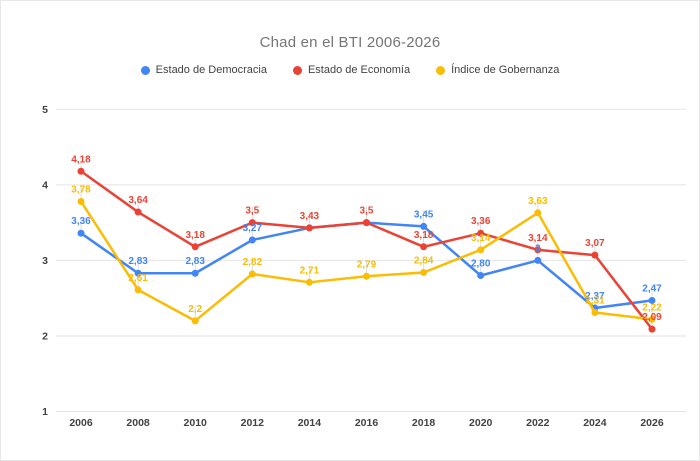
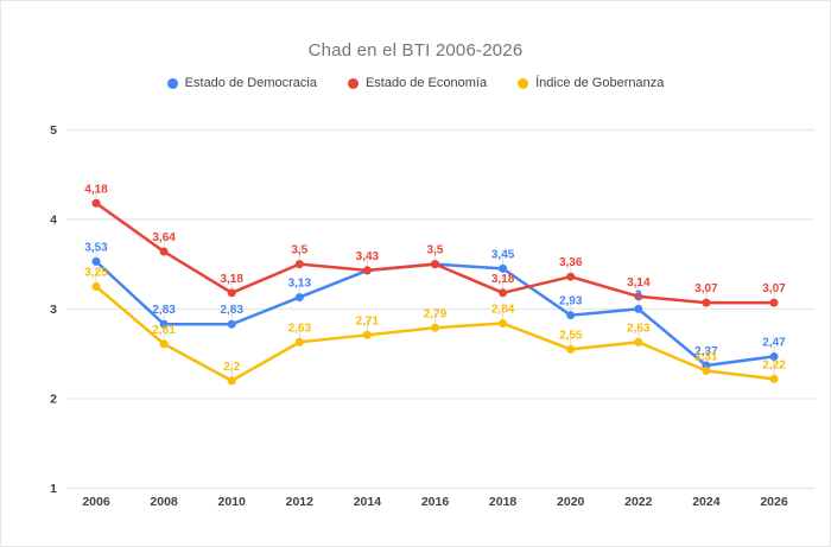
Estado de Democracia/2006: 3,36 -> 3,53
Índice de Gobernanza/2006: 3,78 -> 3,25
Estado de Democracia/2012: 3,27 -> 3,13
Índice de Gobernanza/2012: 2,82 -> 2,63
Estado de Democracia/2020: 2,80 -> 2,93
Índice de Gobernanza/2020: 3,14 -> 2,55
Índice de Gobernanza/2022: 3,63 -> 2,63
Estado de Economía/2026: 2,09 -> 3,07
